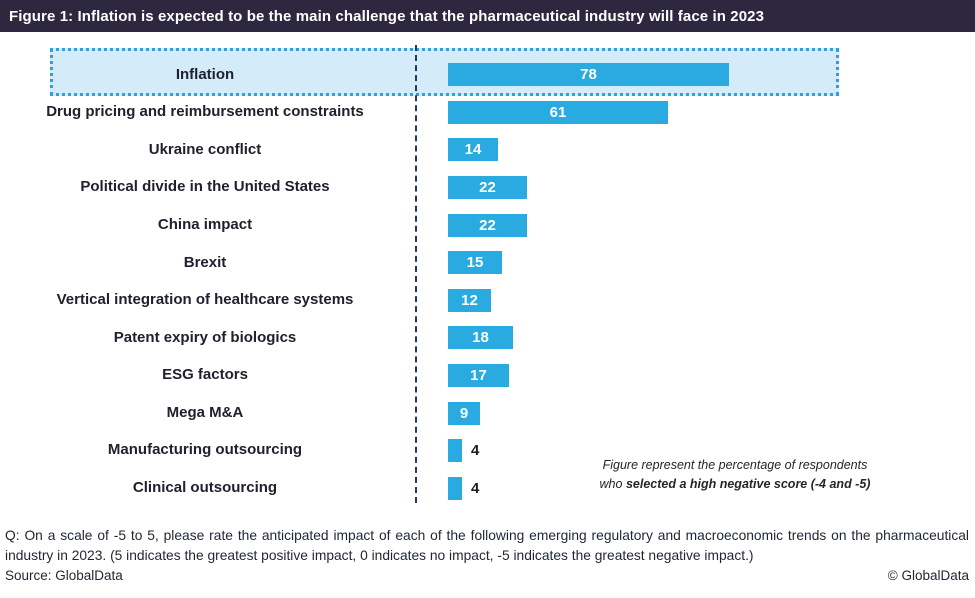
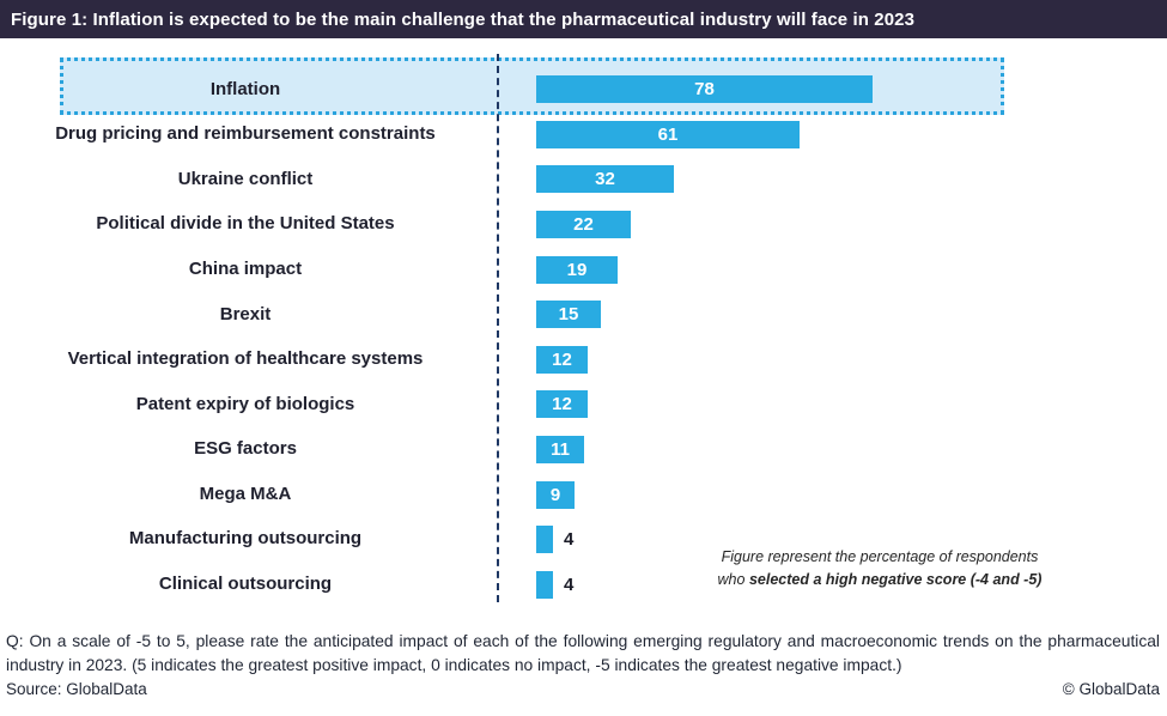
Ukraine conflict: 14 -> 32
China impact: 22 -> 19
Patent expiry of biologics: 18 -> 12
ESG factors: 17 -> 11
